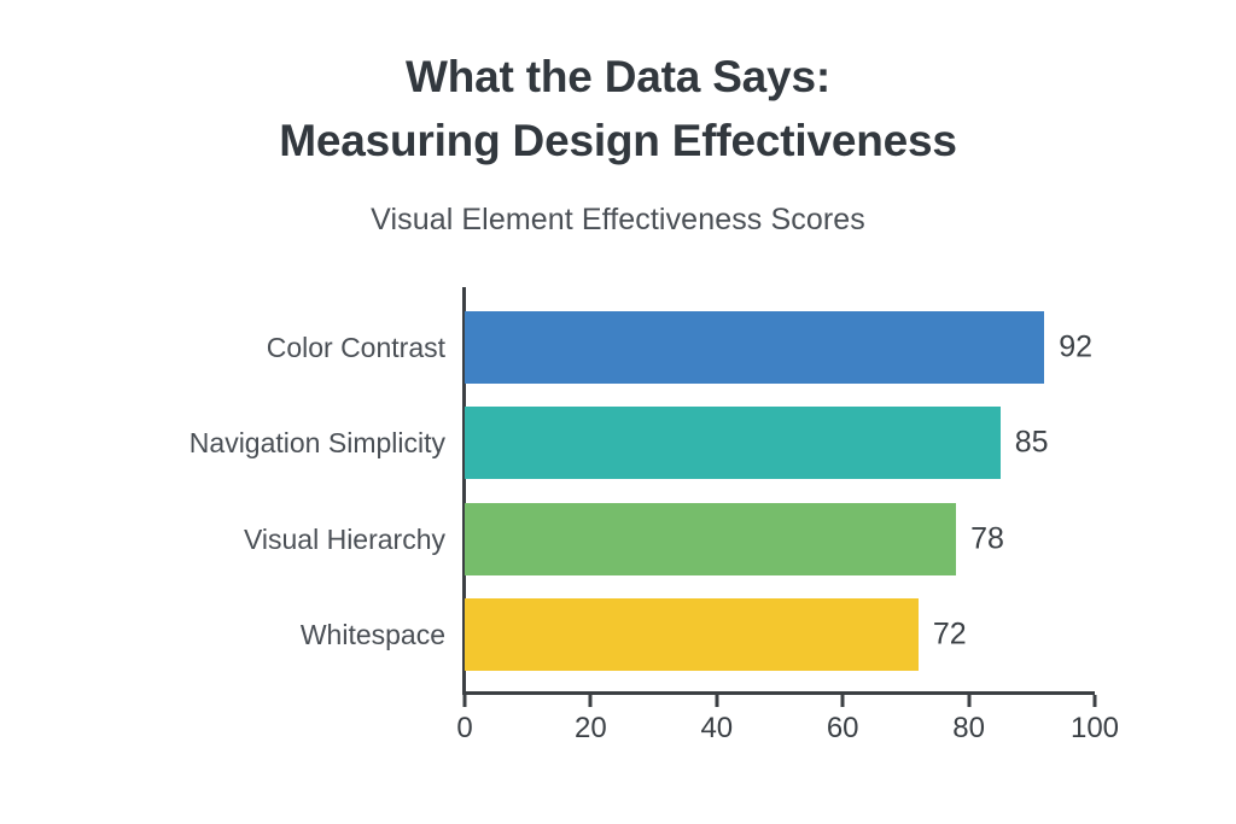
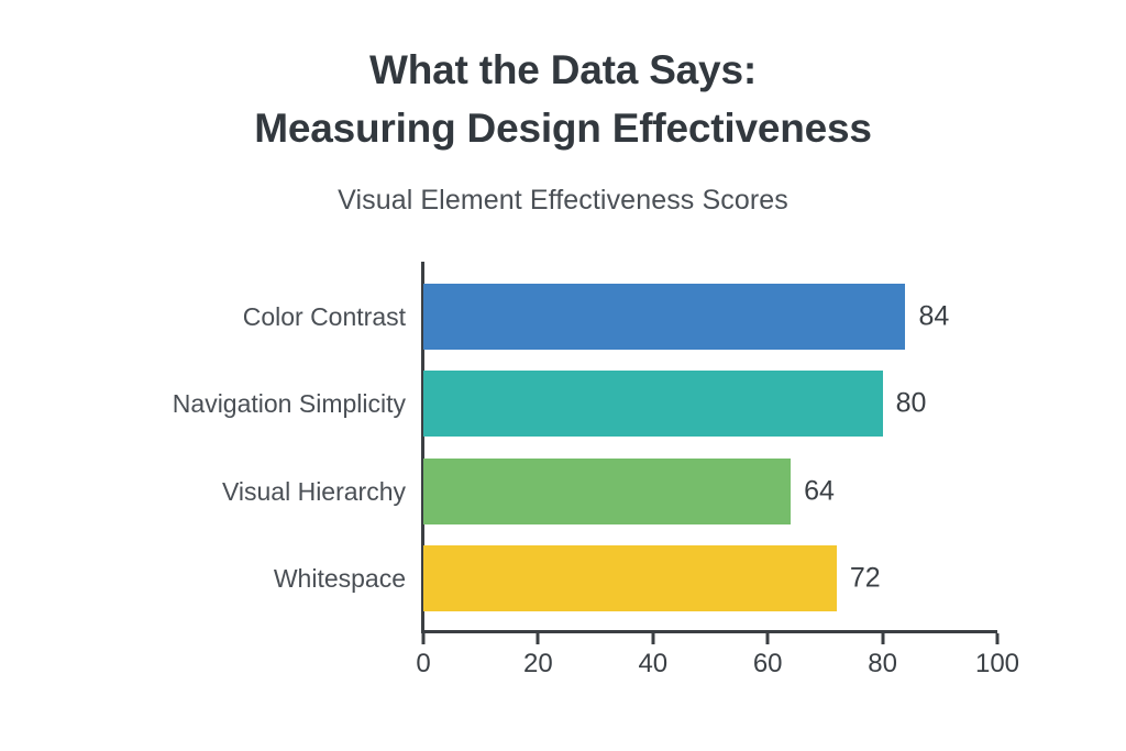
Color Contrast: 92 -> 84
Navigation Simplicity: 85 -> 80
Visual Hierarchy: 78 -> 64
